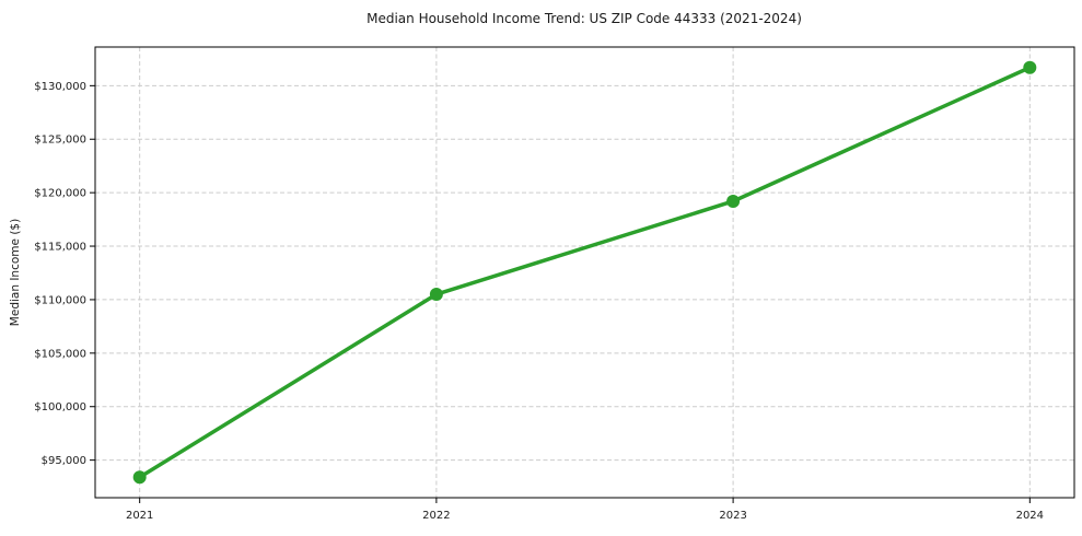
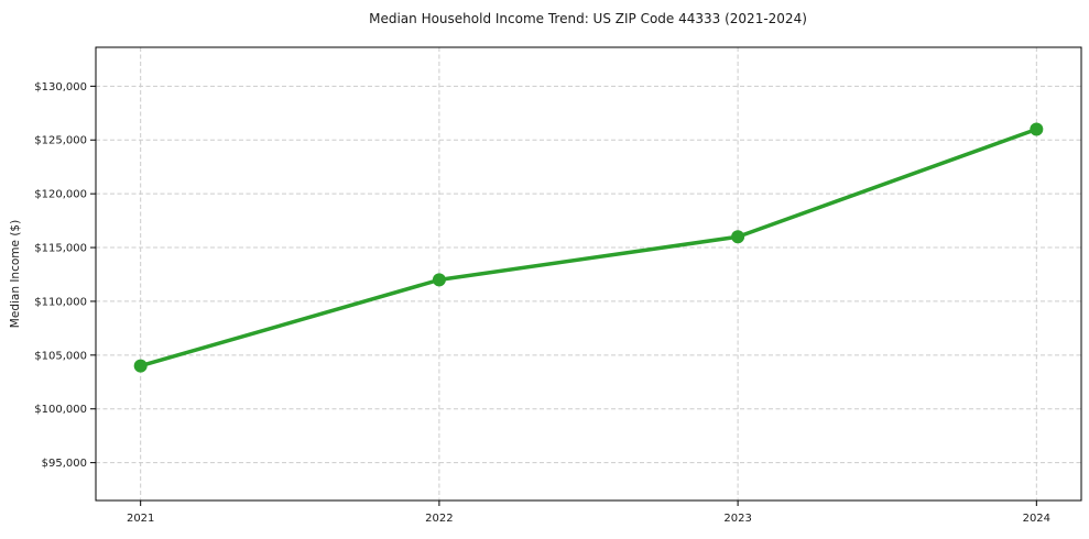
2021: $93000 -> $104000
2022: $110000 -> $112000
2023: $119000 -> $116000
2024: $132000 -> $126000
